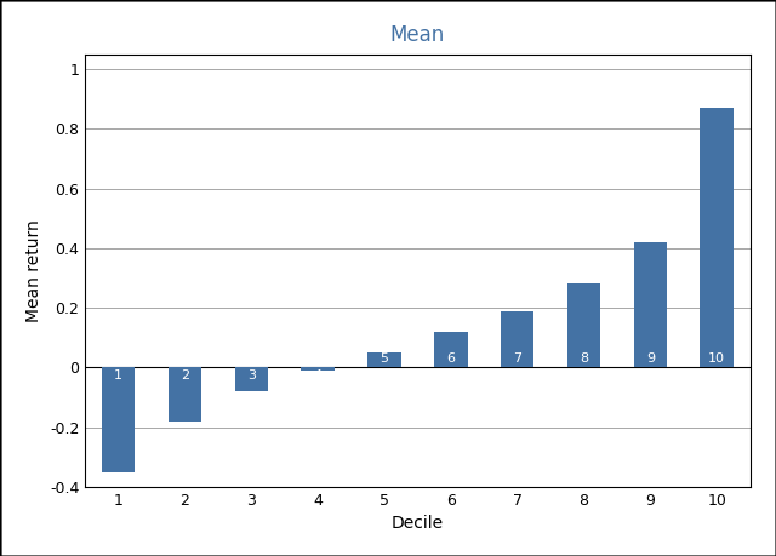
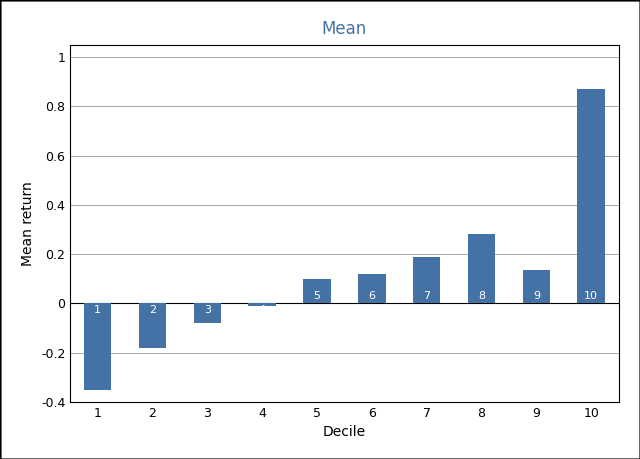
5: 0.050 -> 0.100
9: 0.420 -> 0.135
